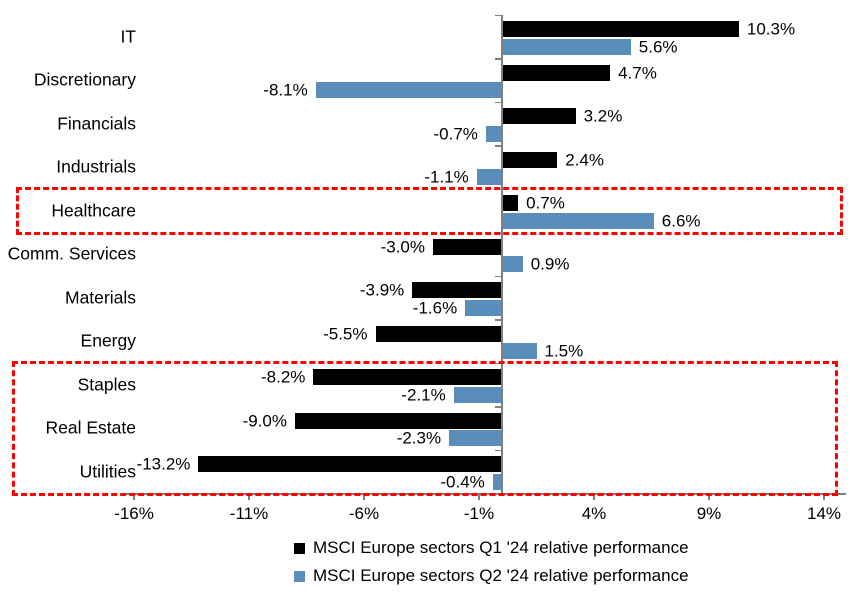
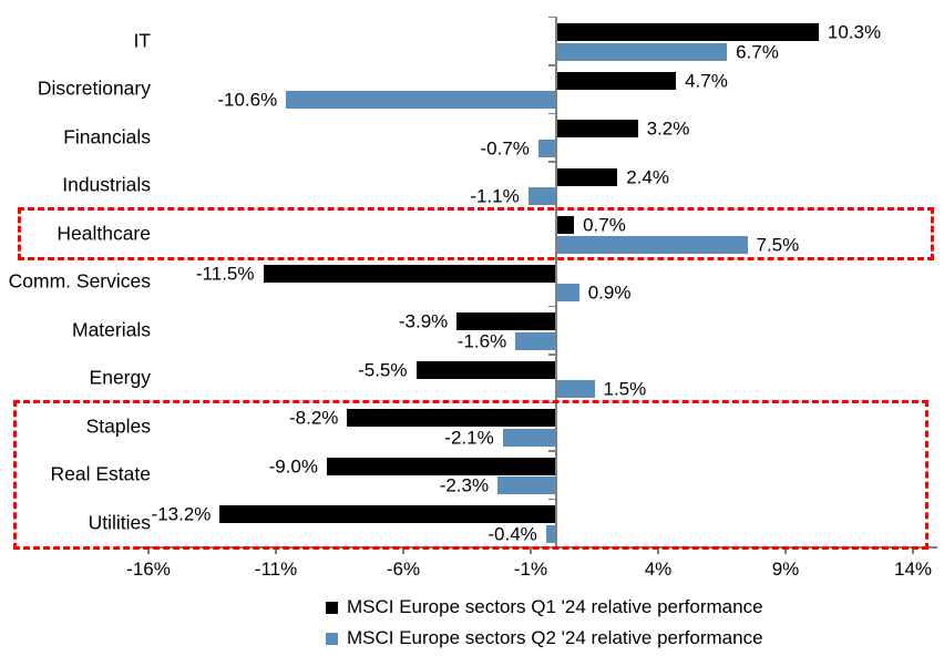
MSCI Europe sectors Q2 '24 relative performance/IT: 5.6% -> 6.7%
MSCI Europe sectors Q2 '24 relative performance/Discretionary: -8.1% -> -10.6%
MSCI Europe sectors Q2 '24 relative performance/Healthcare: 6.6% -> 7.5%
MSCI Europe sectors Q1 '24 relative performance/Comm. Services: -3.0% -> -11.5%
